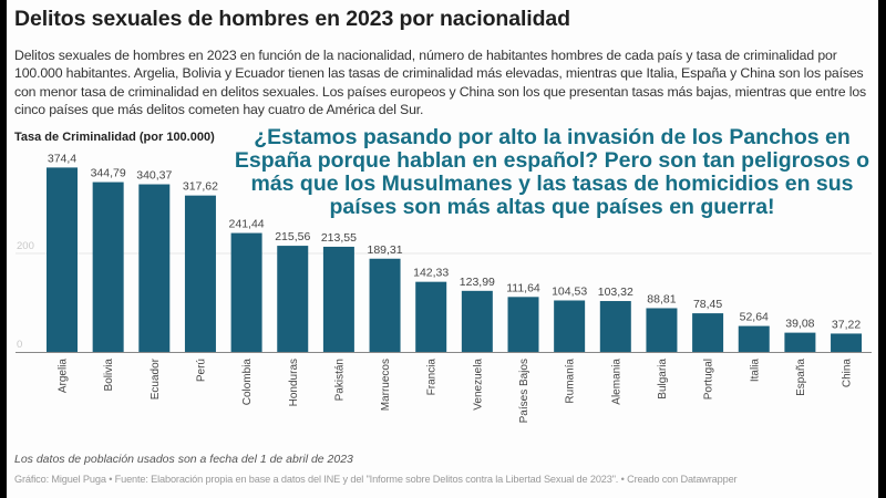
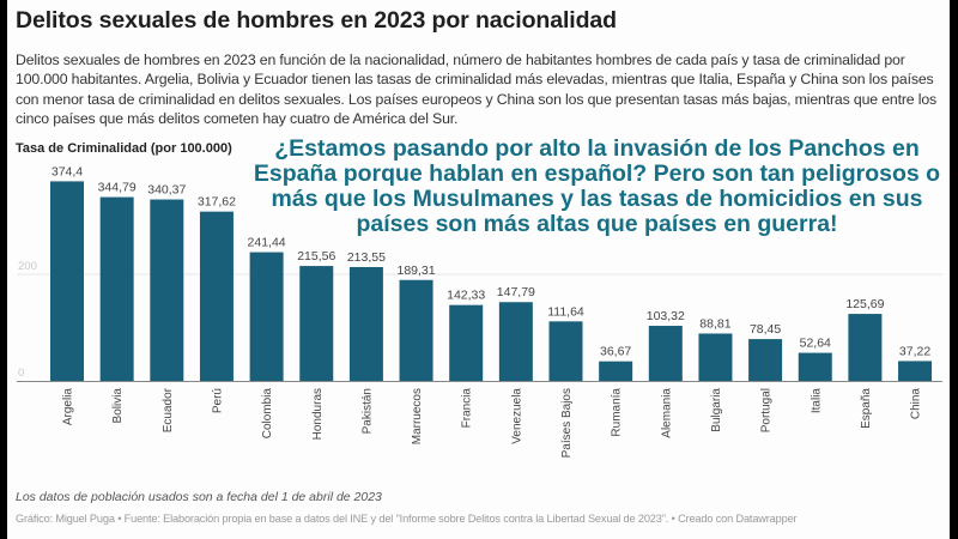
Venezuela: 123,99 -> 147,79
Rumanía: 104,53 -> 36,67
España: 39,08 -> 125,69
